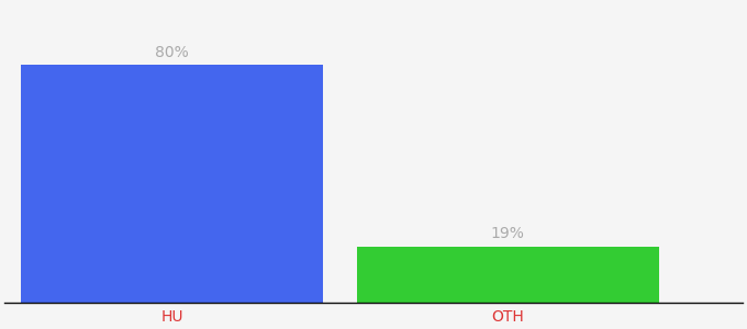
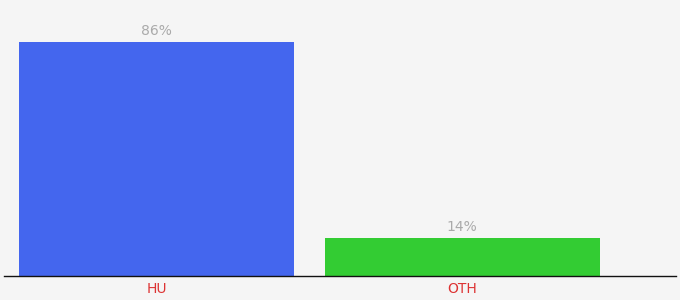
HU: 80% -> 86%
OTH: 19% -> 14%
